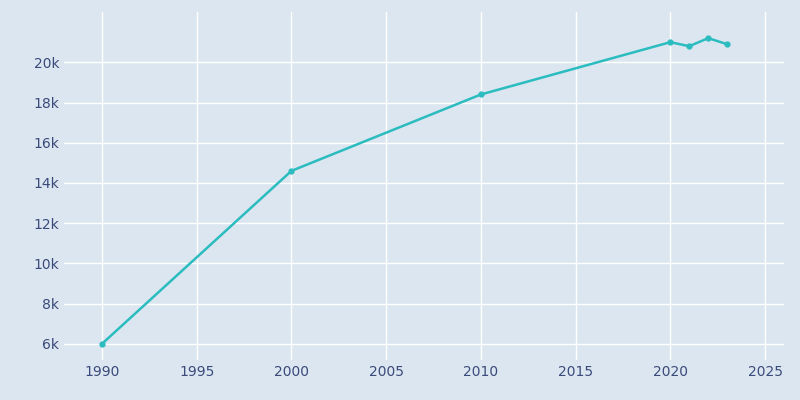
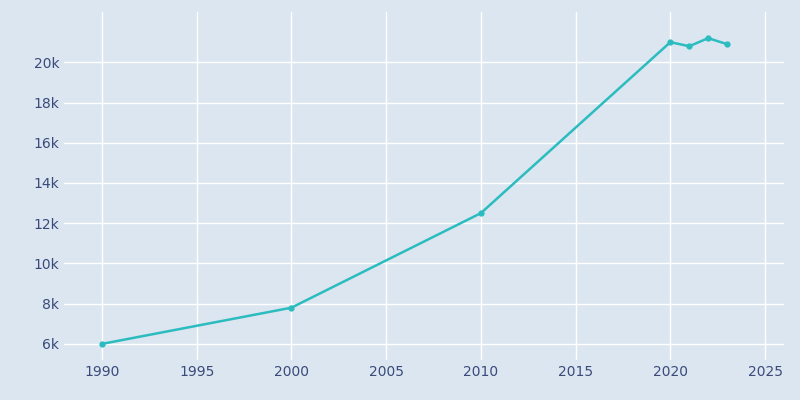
2000: 14.6k -> 7.8k
2010: 18.4k -> 12.5k
